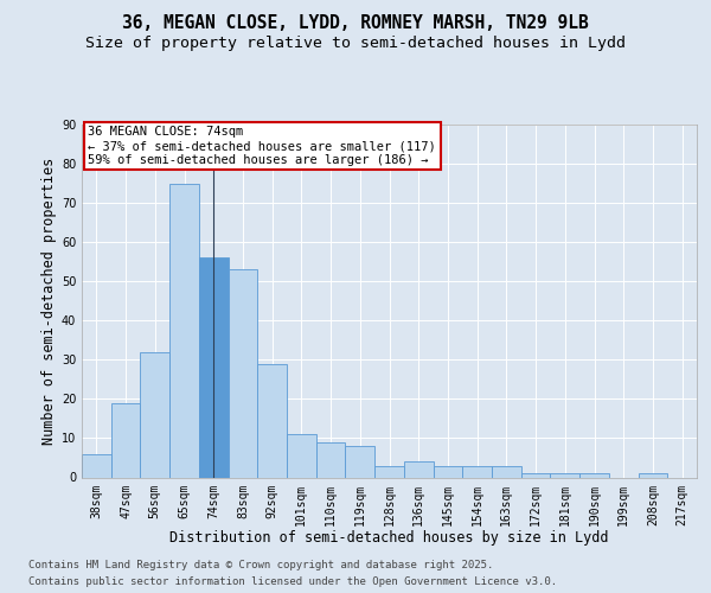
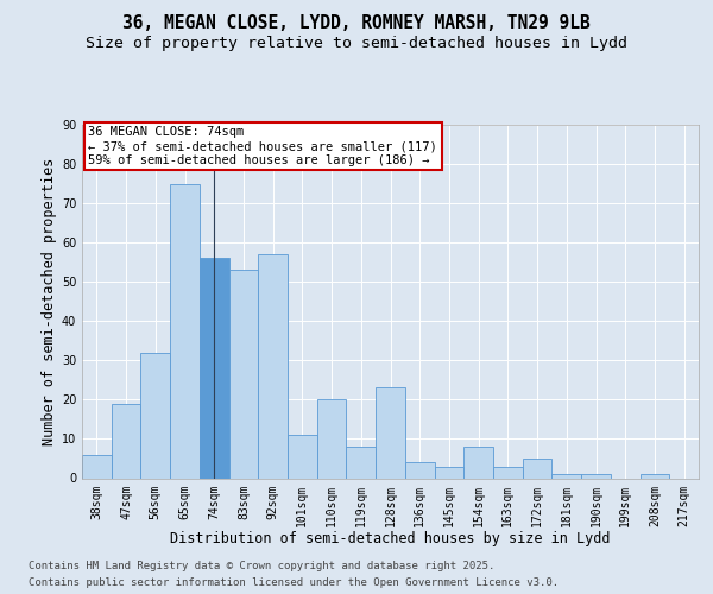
92sqm: 29 -> 57
110sqm: 9 -> 20
128sqm: 3 -> 23
154sqm: 3 -> 8
172sqm: 1 -> 5
